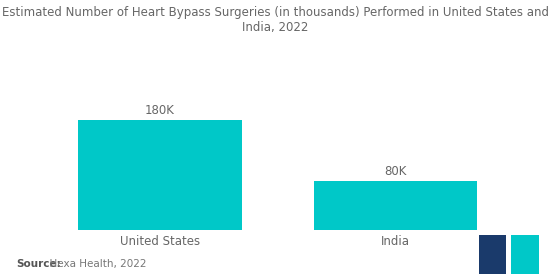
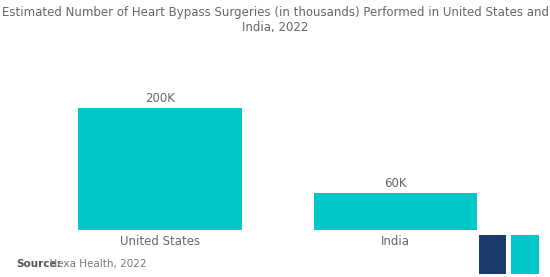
United States: 180K -> 200K
India: 80K -> 60K
